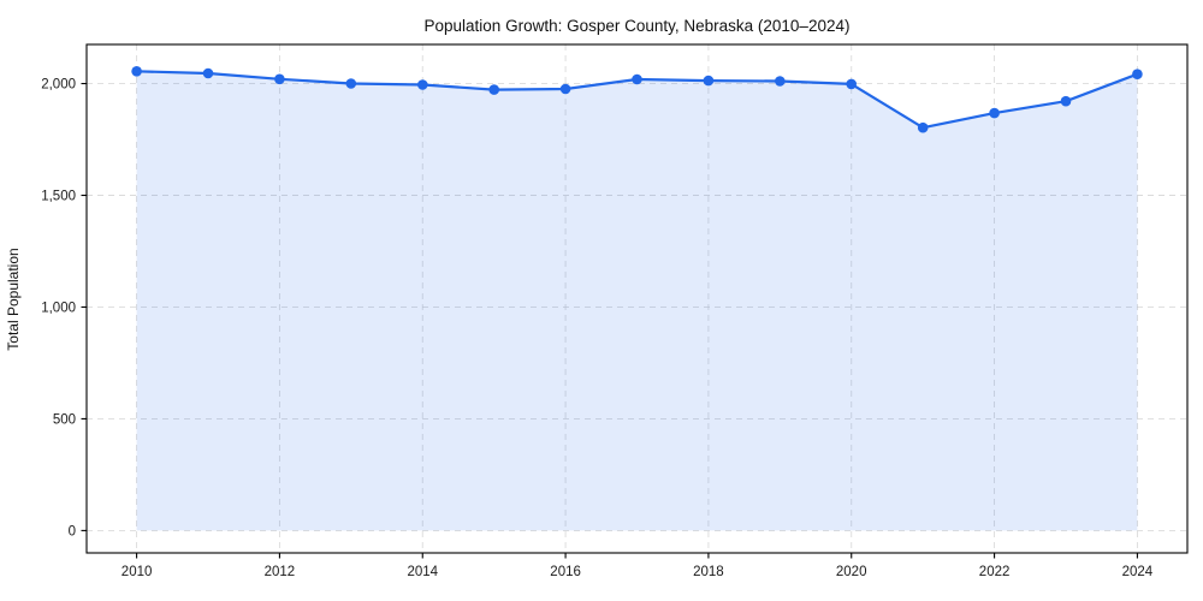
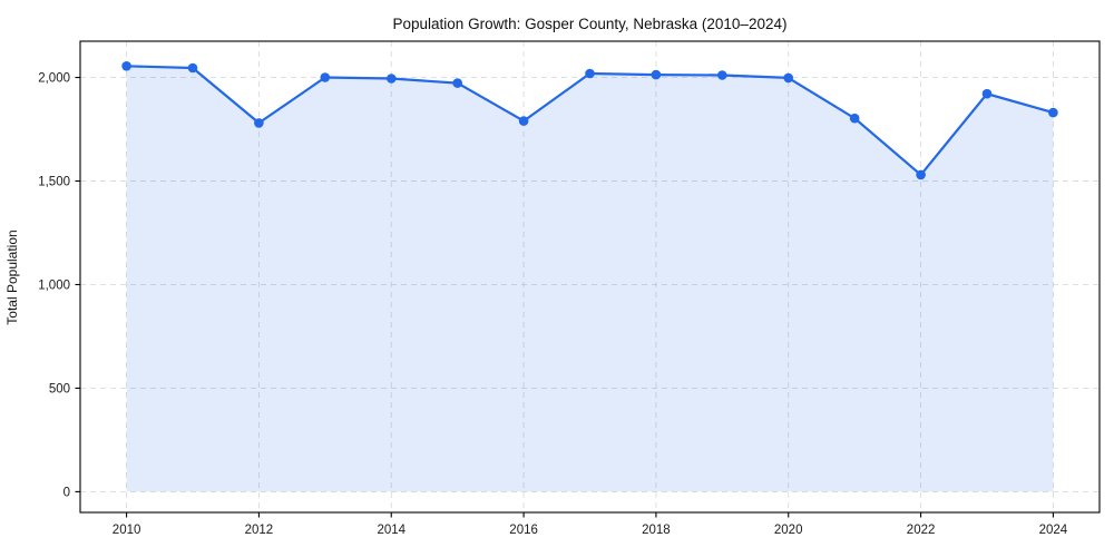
2012: 2020 -> 1780
2016: 1980 -> 1790
2022: 1870 -> 1530
2024: 2040 -> 1830
